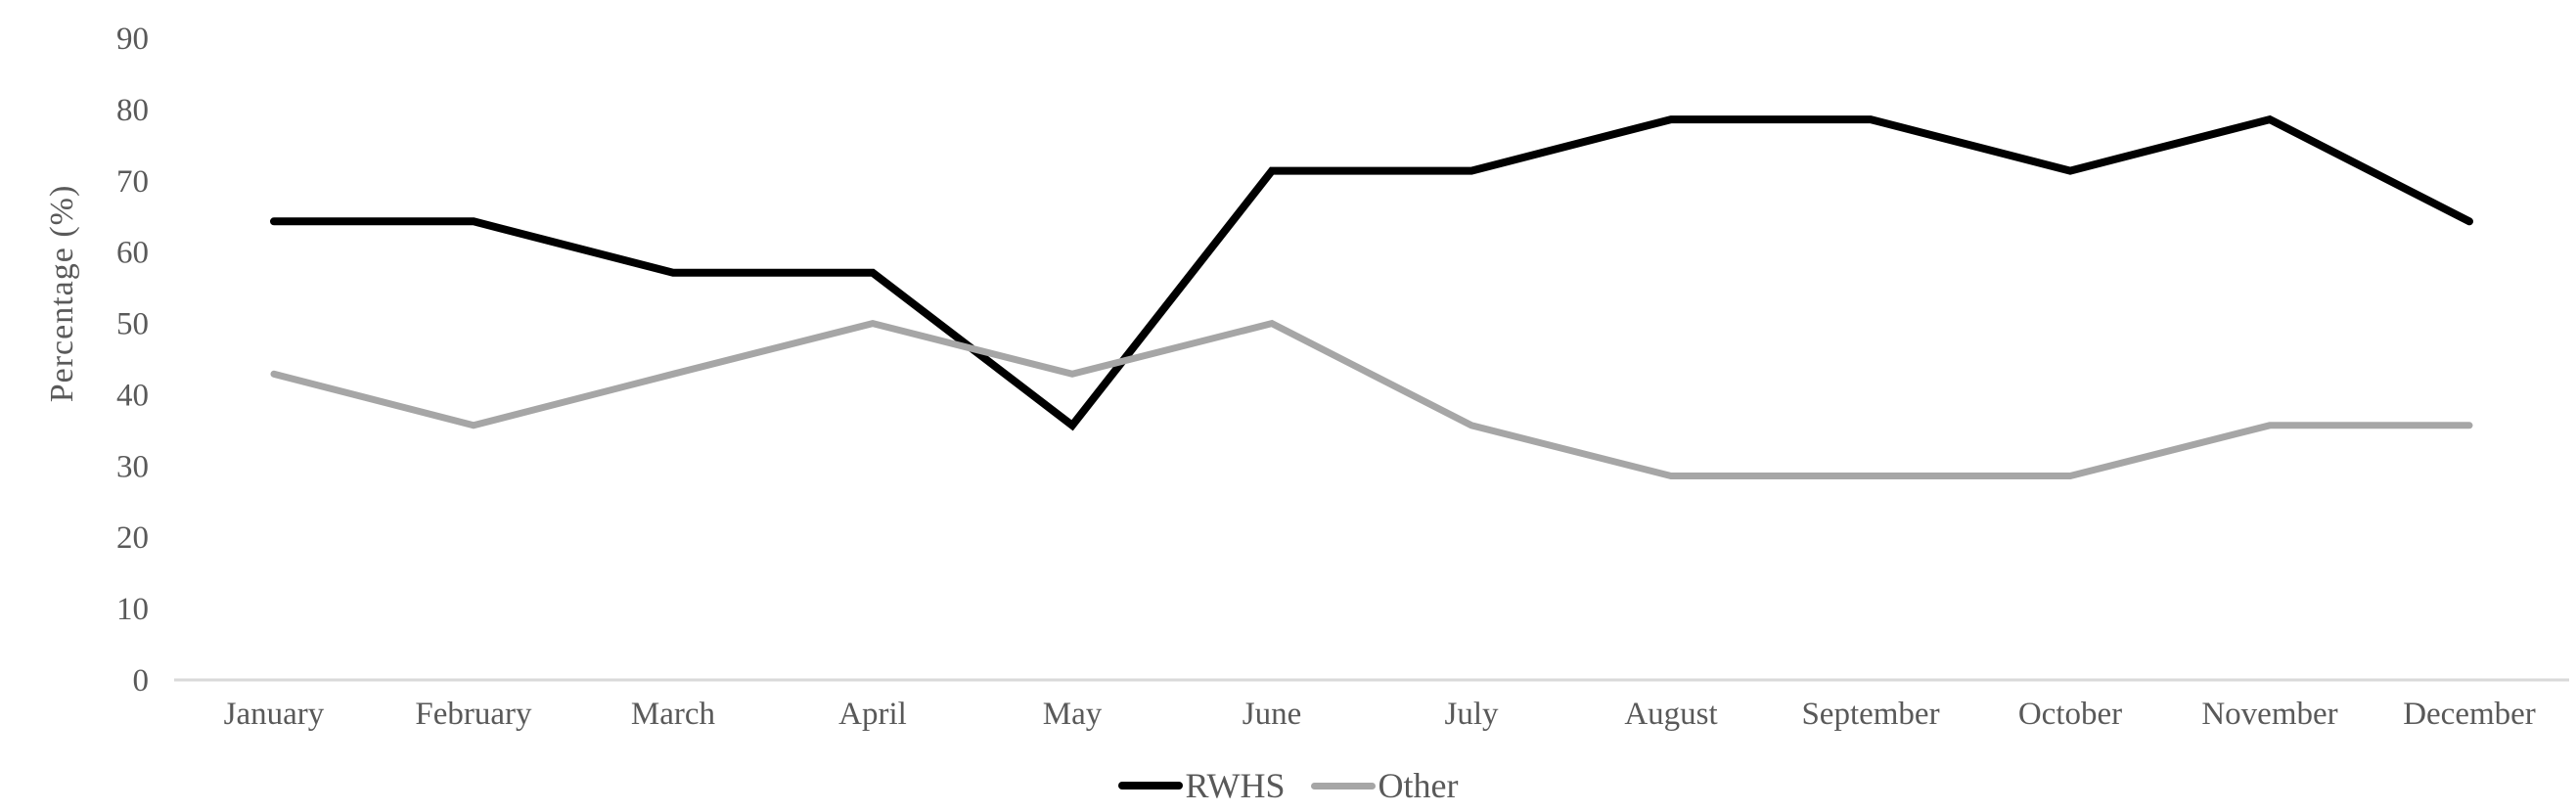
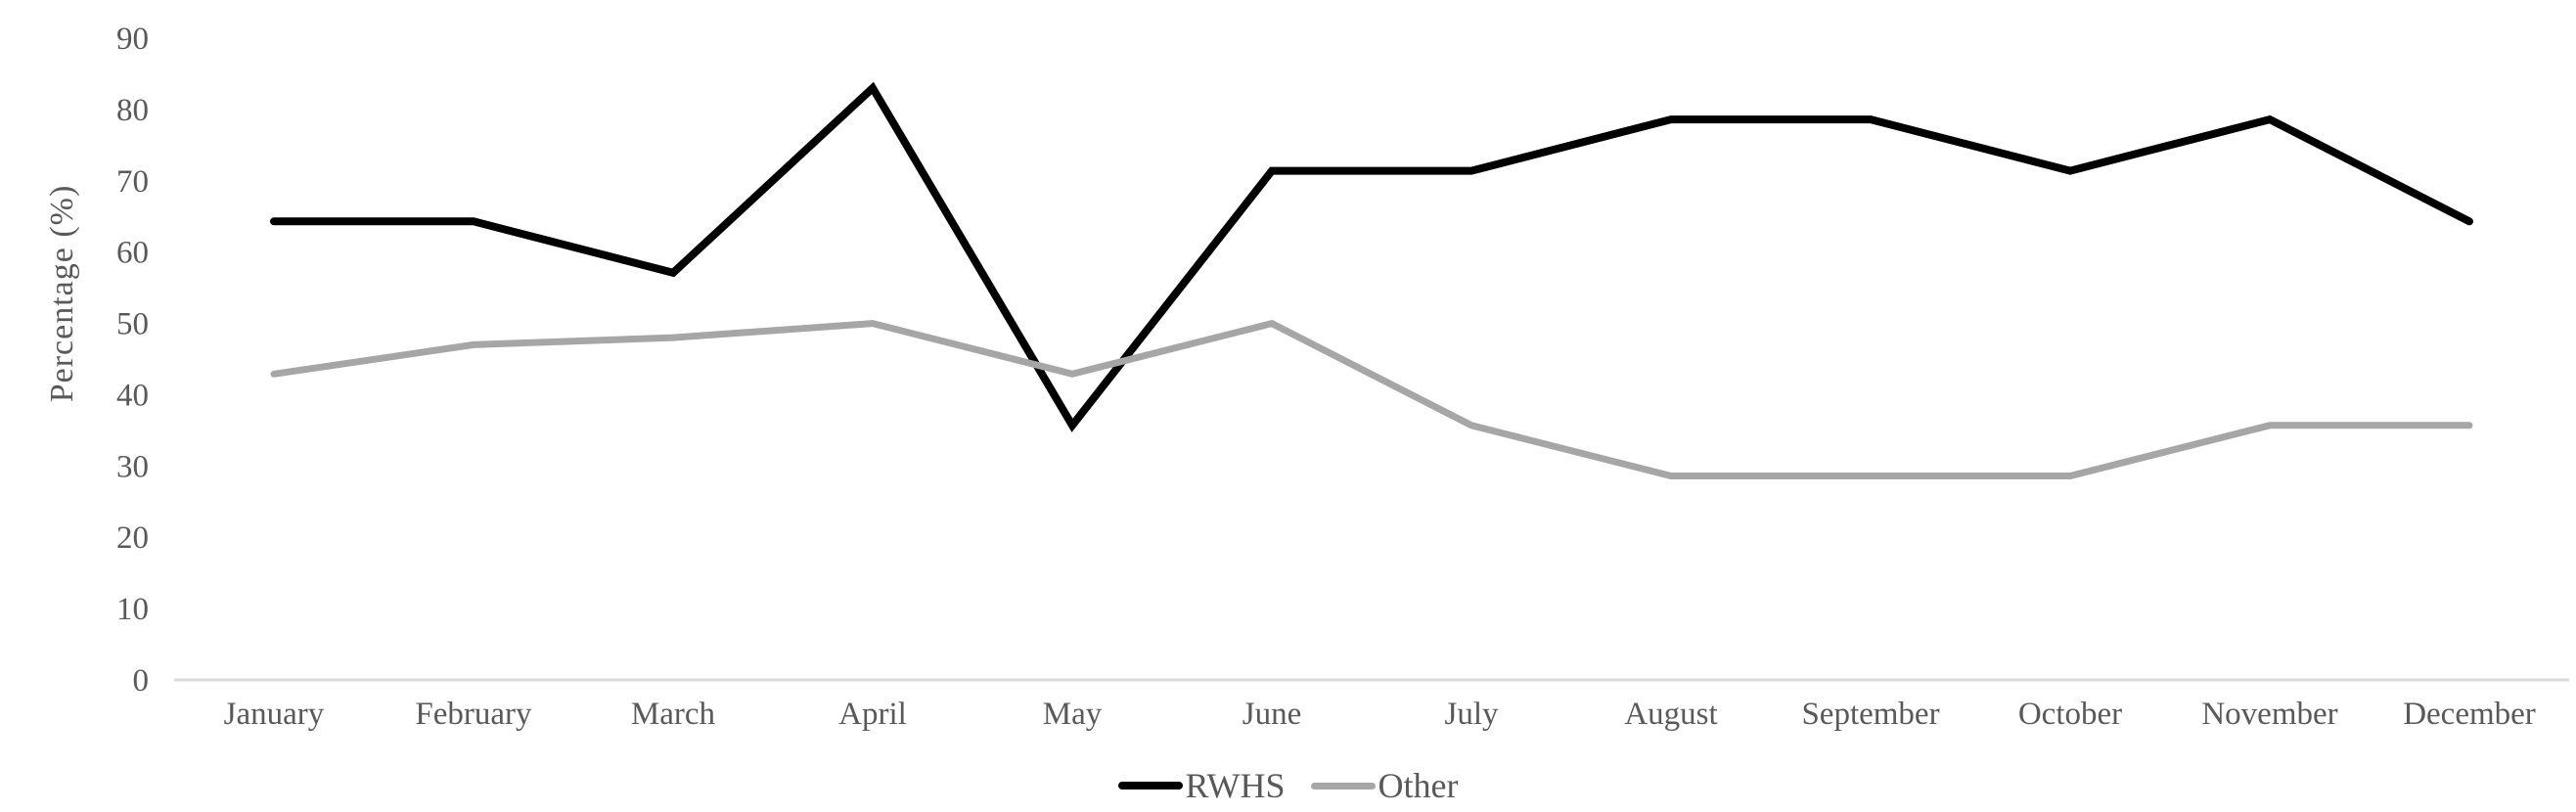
Other/February: 36 -> 47
Other/March: 43 -> 48
RWHS/April: 57 -> 83
